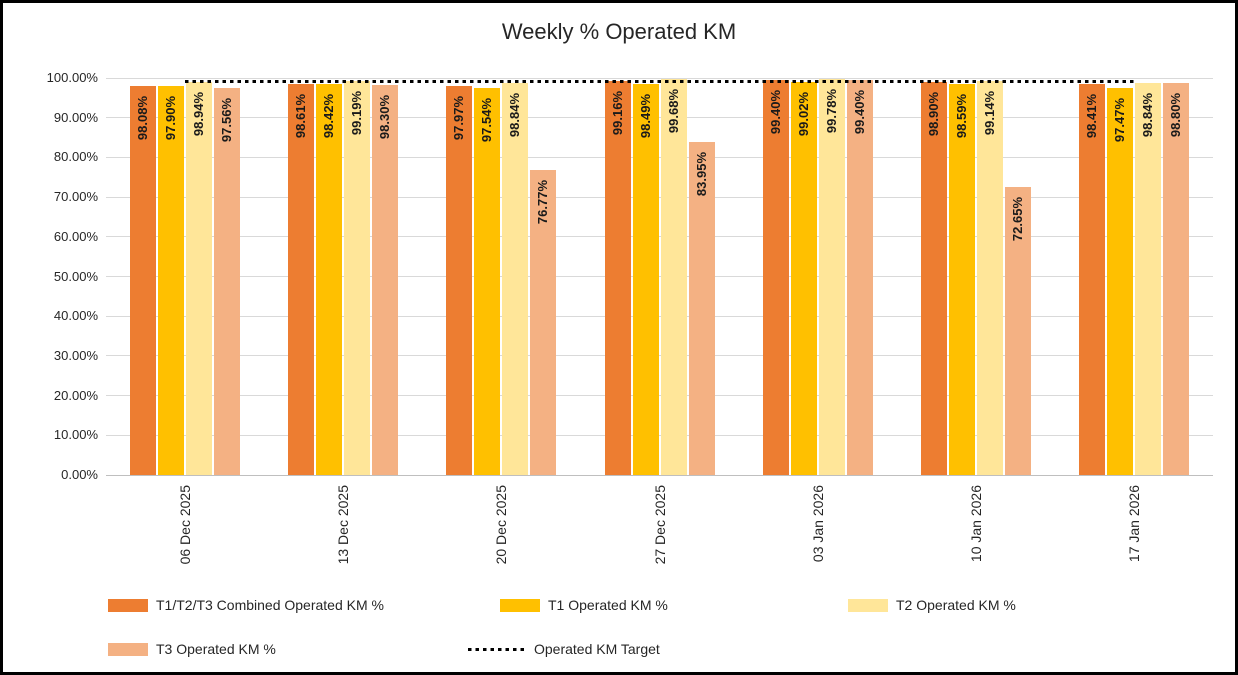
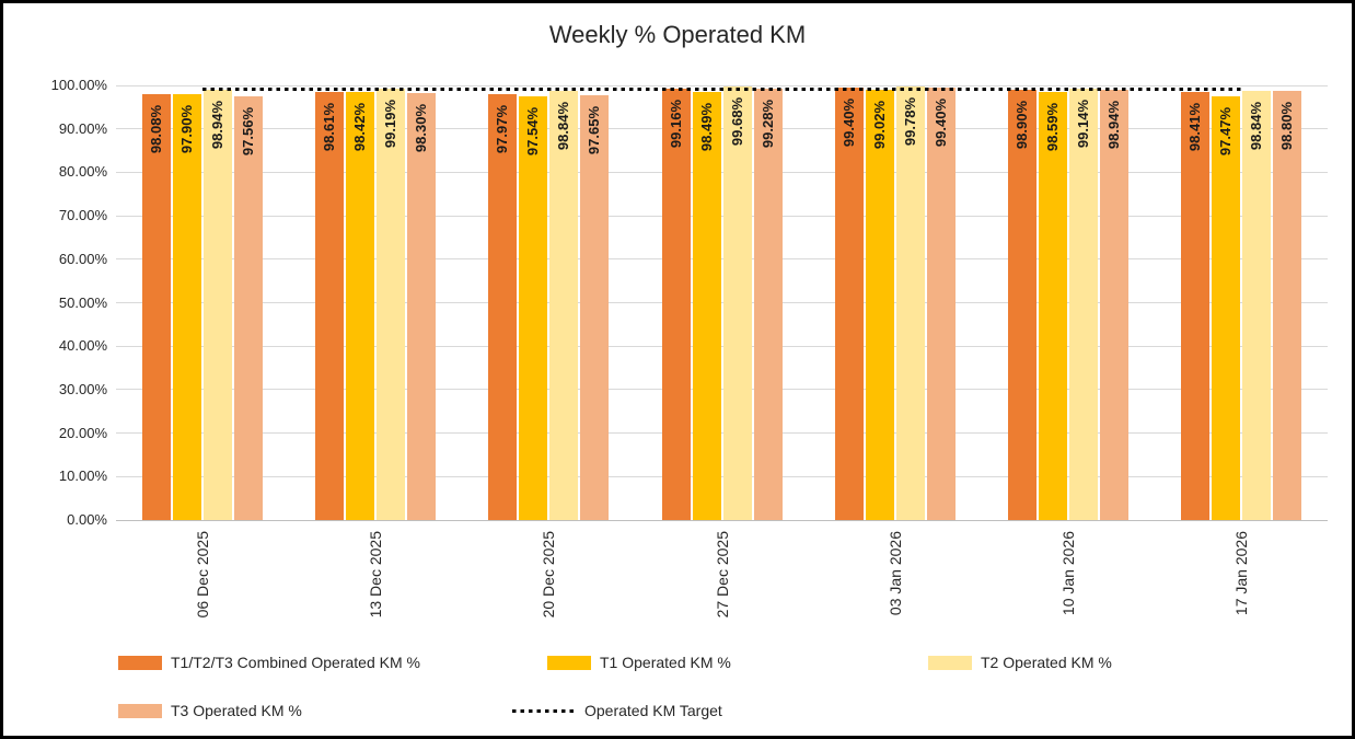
T3 Operated KM %/20 Dec 2025: 76.77% -> 97.65%
T3 Operated KM %/27 Dec 2025: 83.95% -> 99.28%
T3 Operated KM %/10 Jan 2026: 72.65% -> 98.94%
